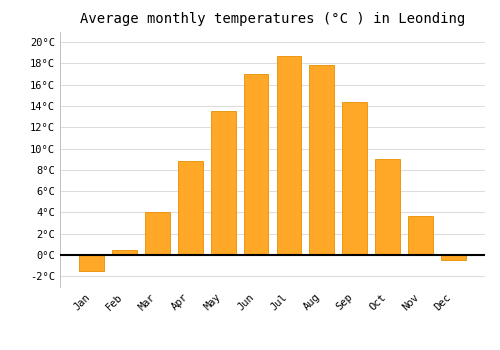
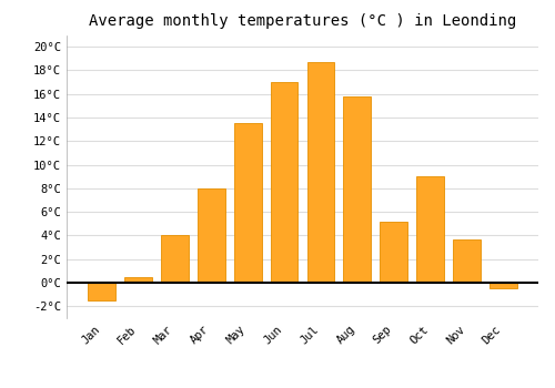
Apr: 8.8°C -> 8.0°C
Aug: 17.9°C -> 15.8°C
Sep: 14.4°C -> 5.2°C
